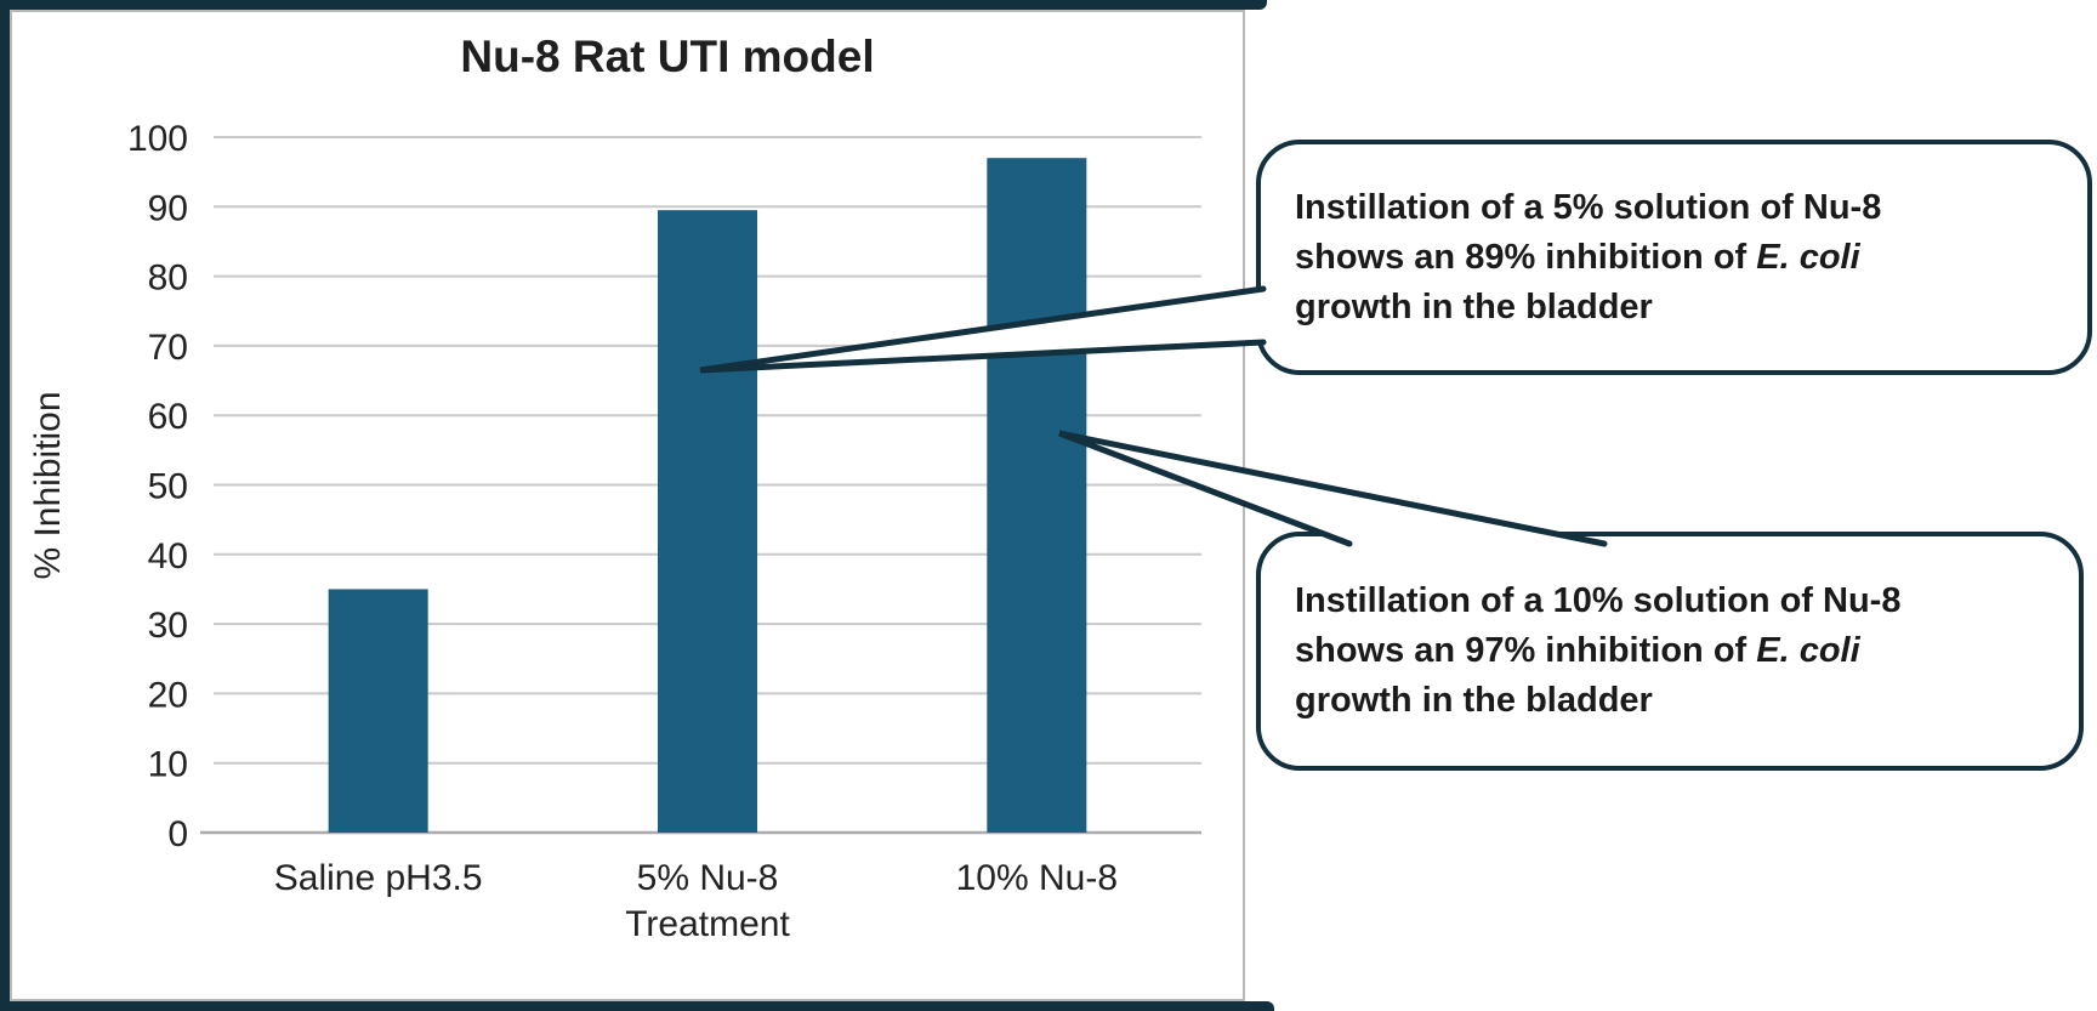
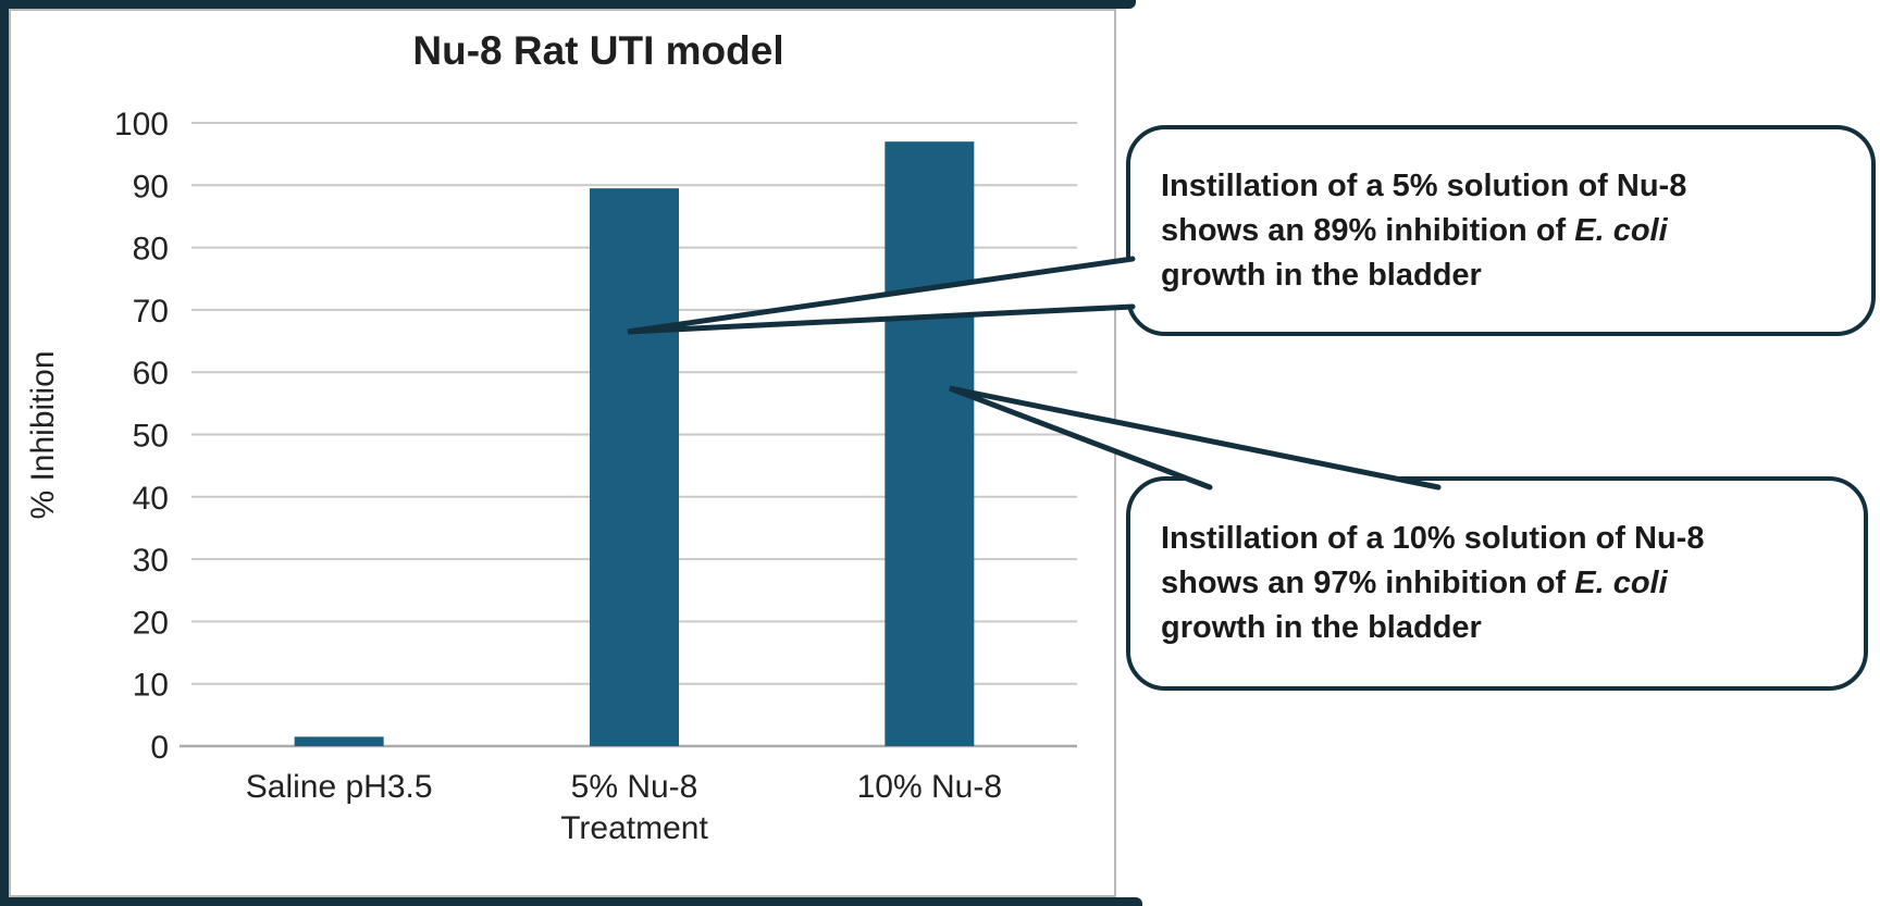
Saline pH3.5: 35 -> 2
